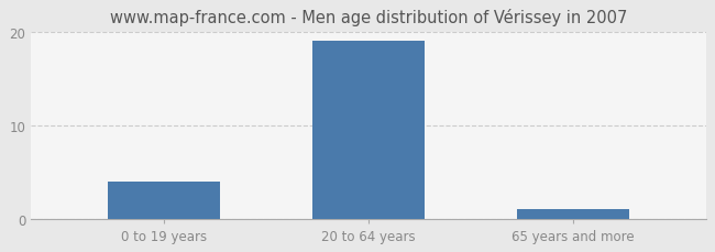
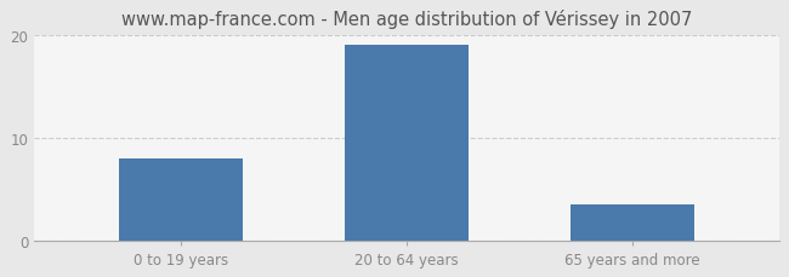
0 to 19 years: 4.0 -> 8.0
65 years and more: 1.0 -> 3.5
